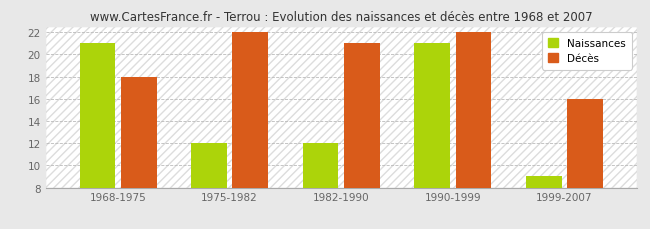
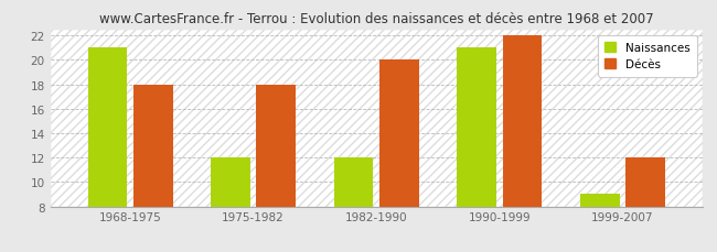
Décès/1975-1982: 22 -> 18
Décès/1982-1990: 21 -> 20
Décès/1999-2007: 16 -> 12
